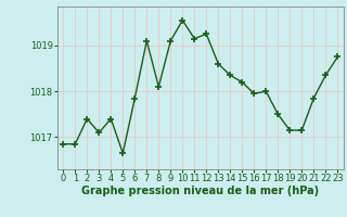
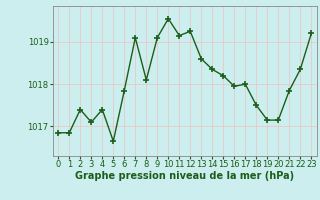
23: 1018.75 -> 1019.20
